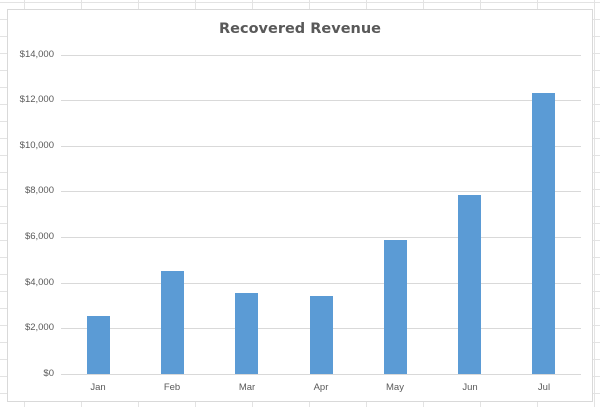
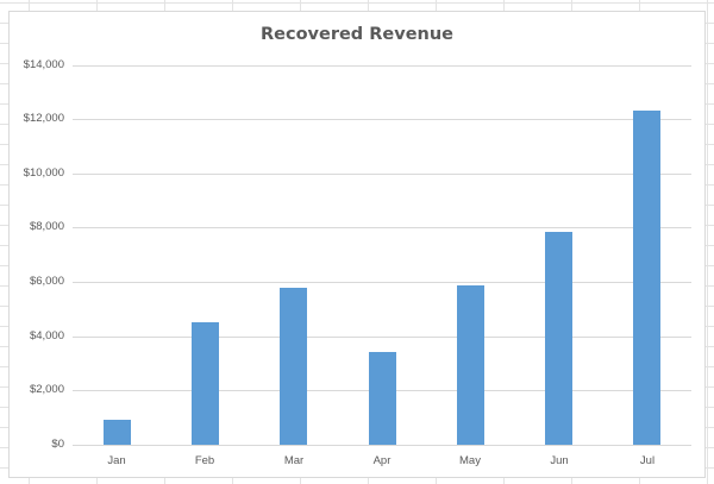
Jan: $2600 -> $900
Mar: $3600 -> $5800
